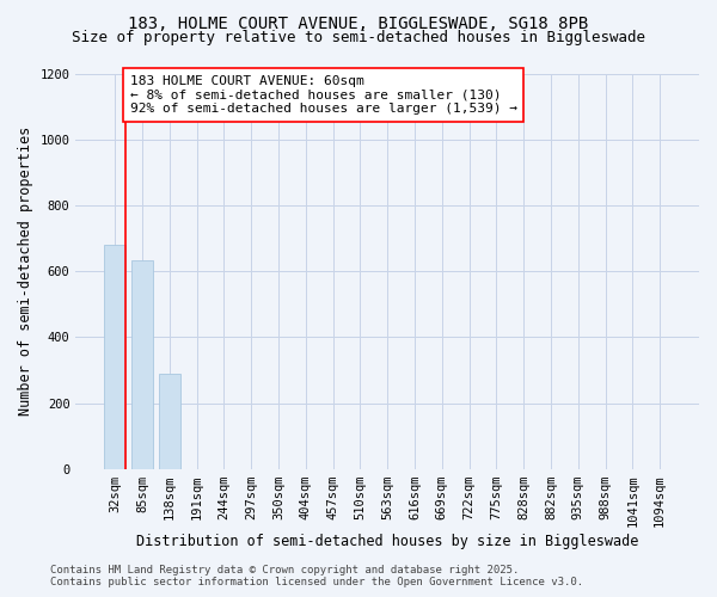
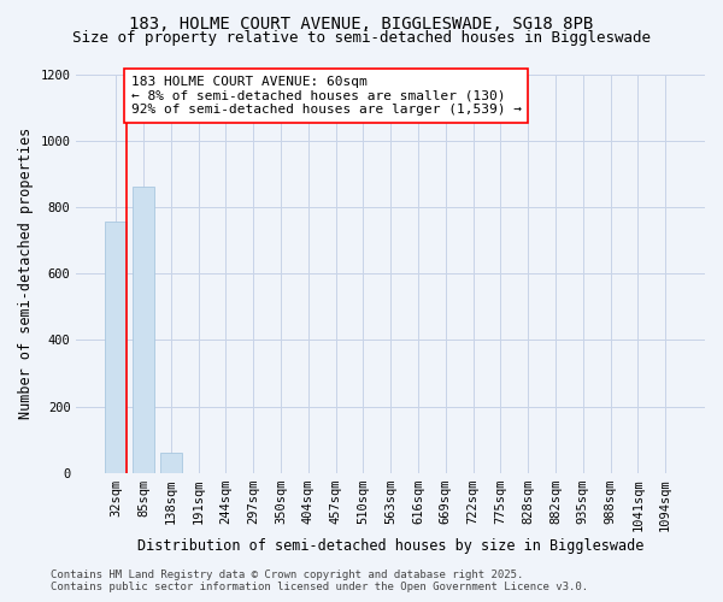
32sqm: 680 -> 755
85sqm: 635 -> 860
138sqm: 290 -> 60
